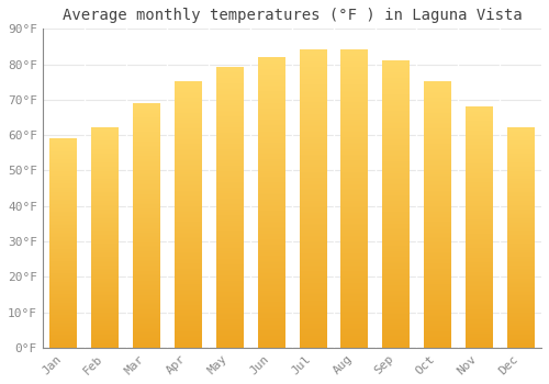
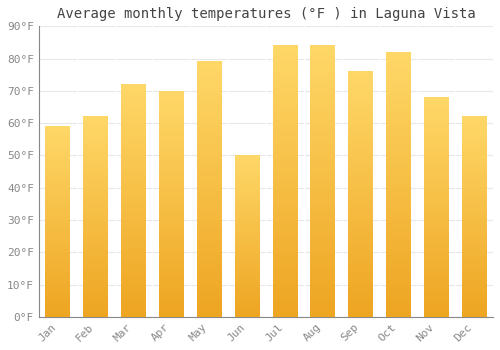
Mar: 69°F -> 72°F
Apr: 75°F -> 70°F
Jun: 82°F -> 50°F
Sep: 81°F -> 76°F
Oct: 75°F -> 82°F
